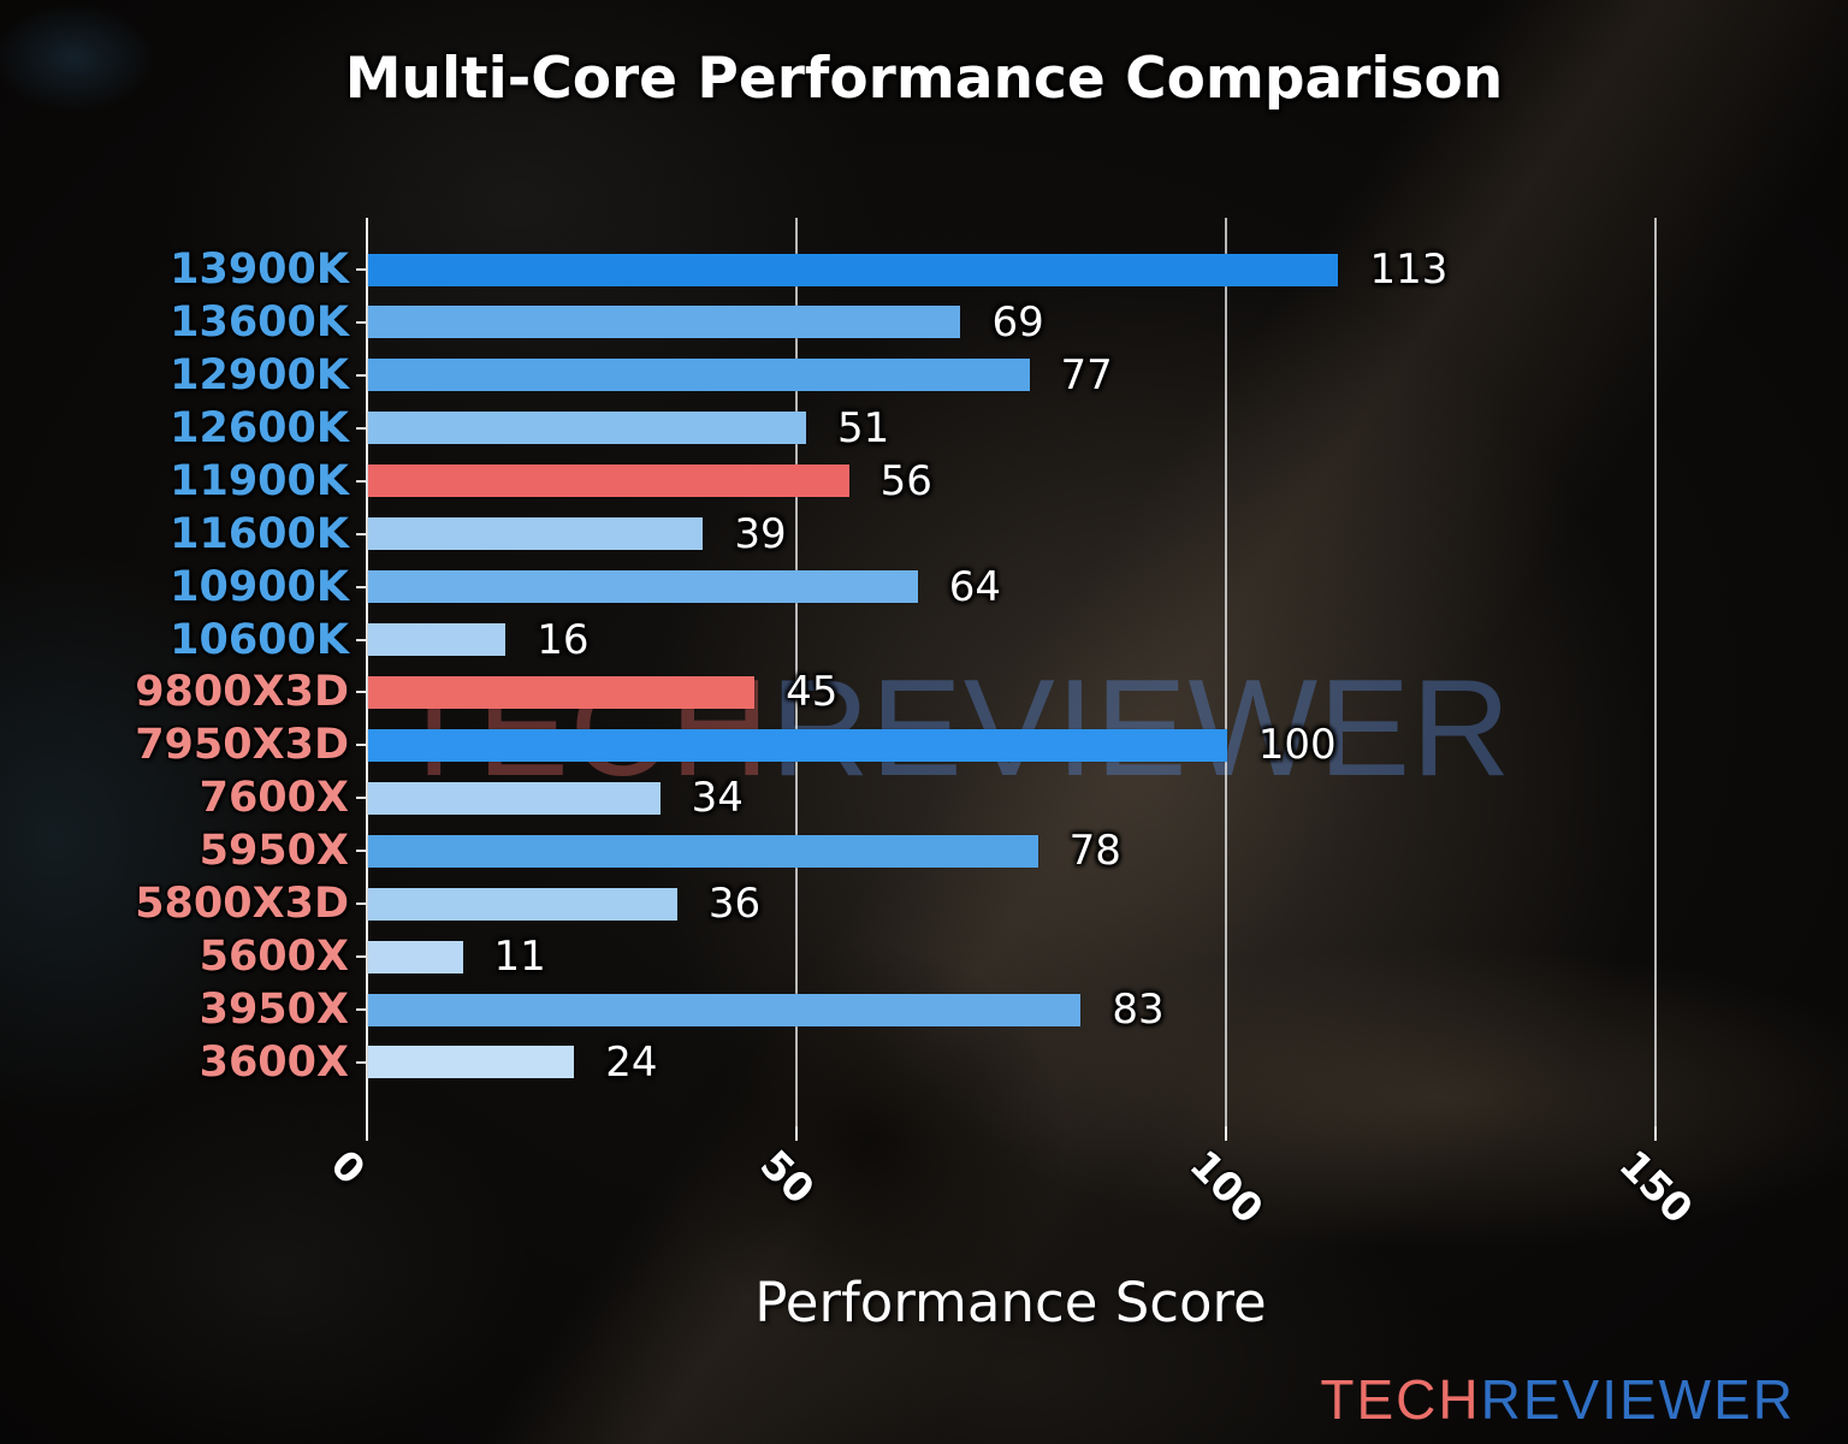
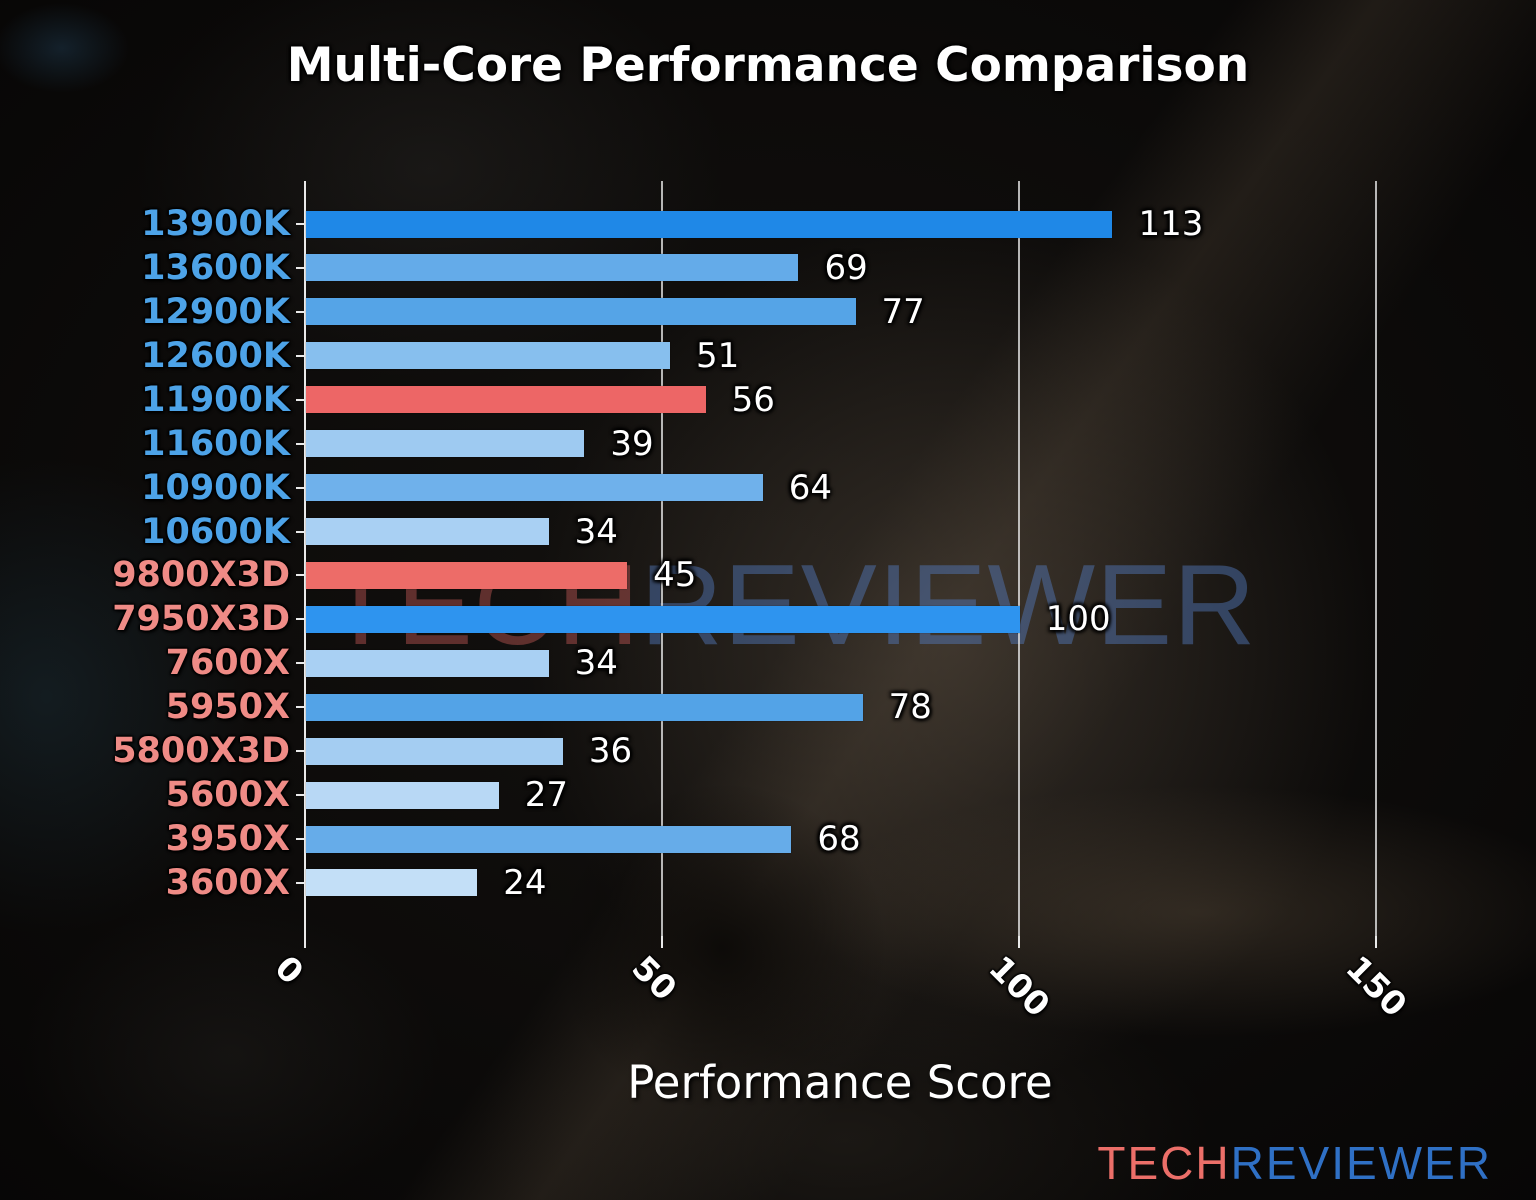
10600K: 16 -> 34
5600X: 11 -> 27
3950X: 83 -> 68
